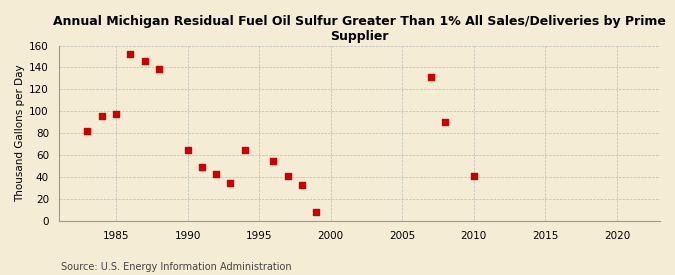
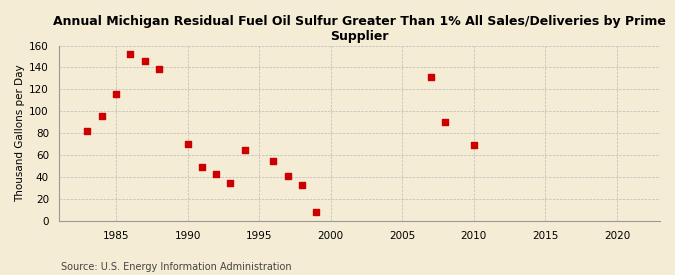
1985: 98 -> 116
1990: 65 -> 70
2010: 41 -> 69
